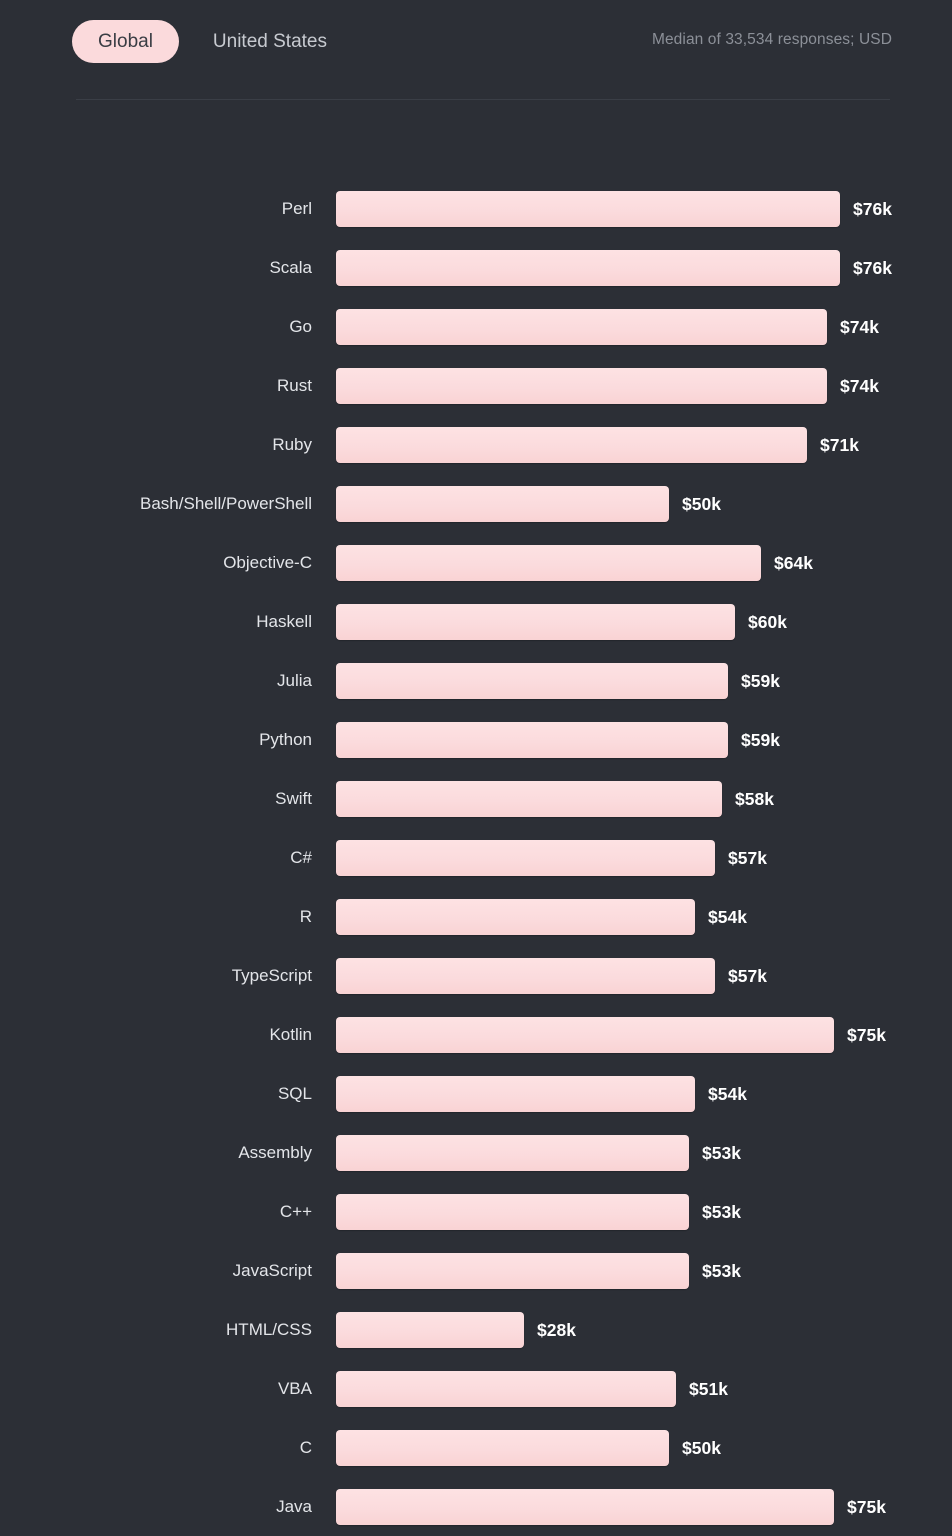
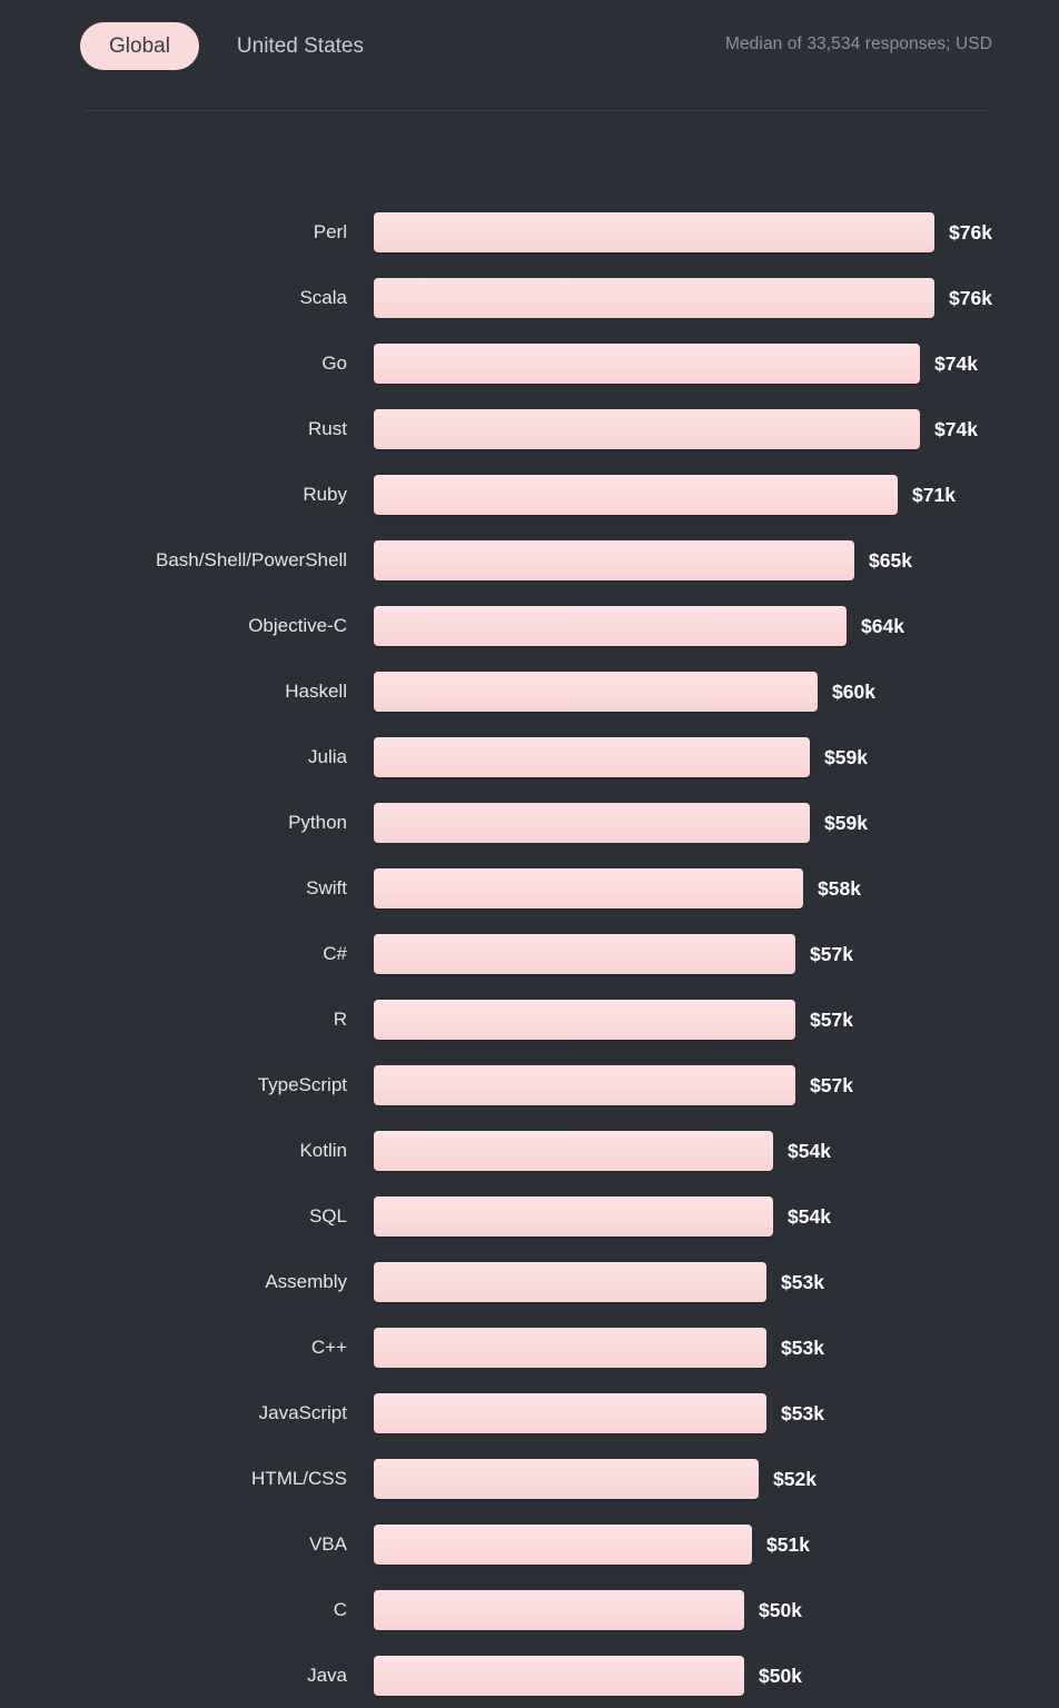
Bash/Shell/PowerShell: $50k -> $65k
R: $54k -> $57k
Kotlin: $75k -> $54k
HTML/CSS: $28k -> $52k
Java: $75k -> $50k
